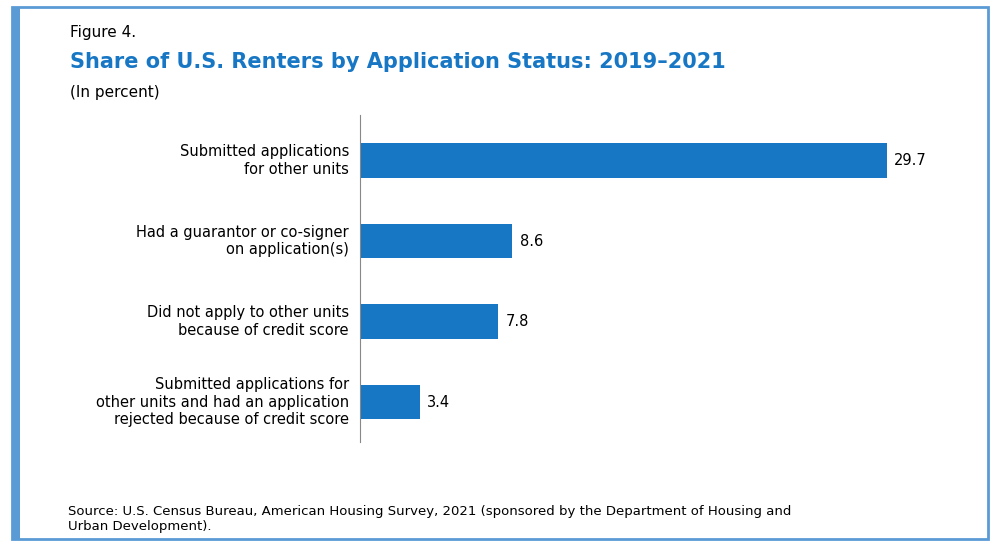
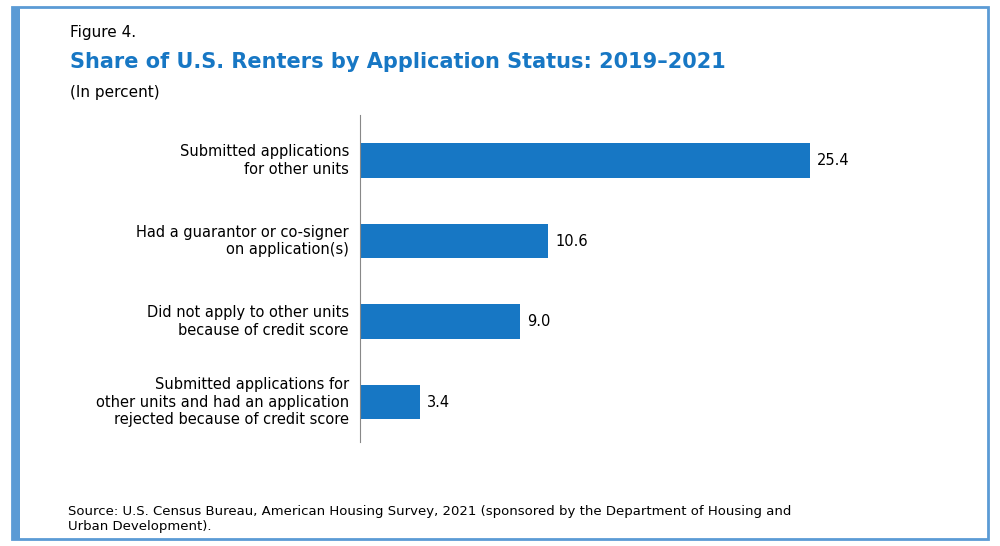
Submitted applications for other units: 29.7 -> 25.4
Had a guarantor or co-signer on application(s): 8.6 -> 10.6
Did not apply to other units because of credit score: 7.8 -> 9.0
